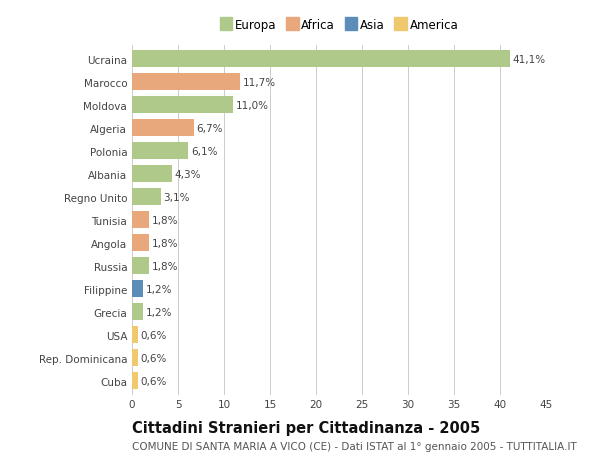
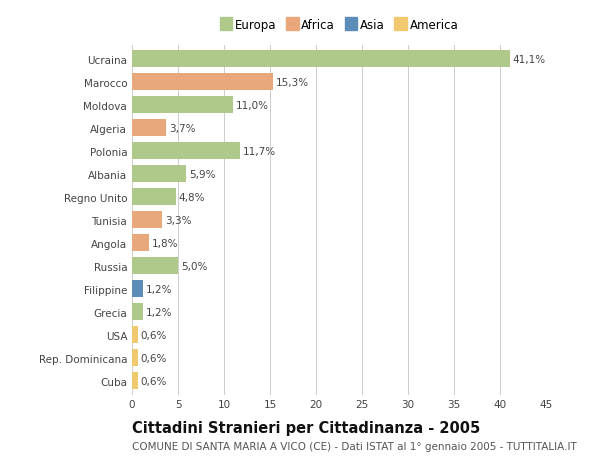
Marocco: 11,7% -> 15,3%
Algeria: 6,7% -> 3,7%
Polonia: 6,1% -> 11,7%
Albania: 4,3% -> 5,9%
Regno Unito: 3,1% -> 4,8%
Tunisia: 1,8% -> 3,3%
Russia: 1,8% -> 5,0%
